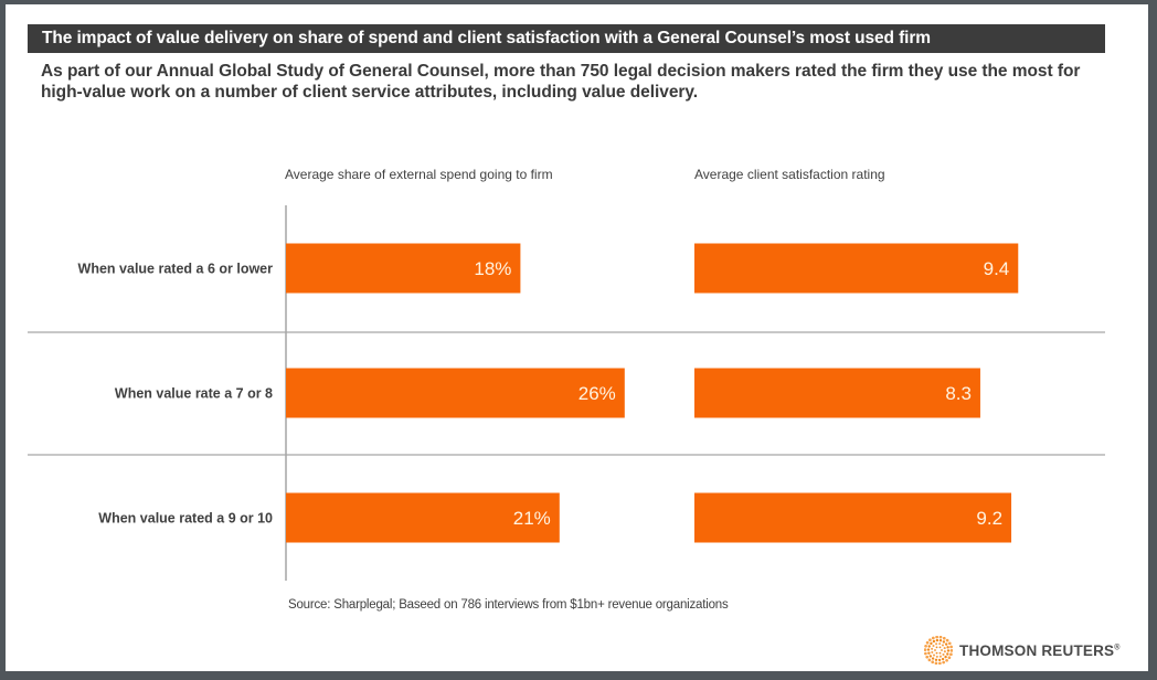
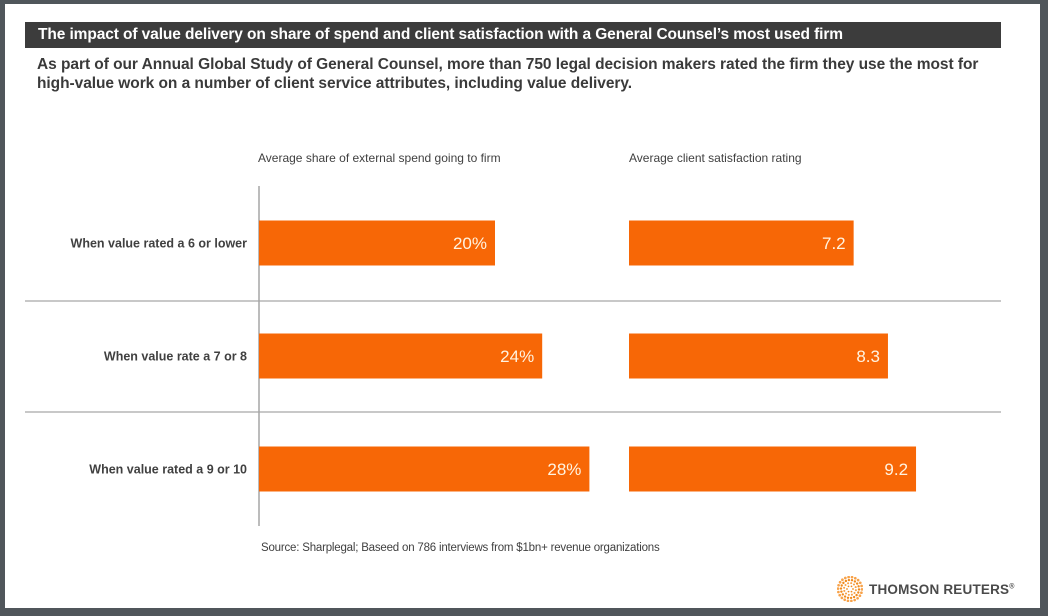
Average share of external spend going to firm/When value rated a 6 or lower: 18% -> 20%
Average share of external spend going to firm/When value rate a 7 or 8: 26% -> 24%
Average share of external spend going to firm/When value rated a 9 or 10: 21% -> 28%
Average client satisfaction rating/When value rated a 6 or lower: 9.4 -> 7.2
